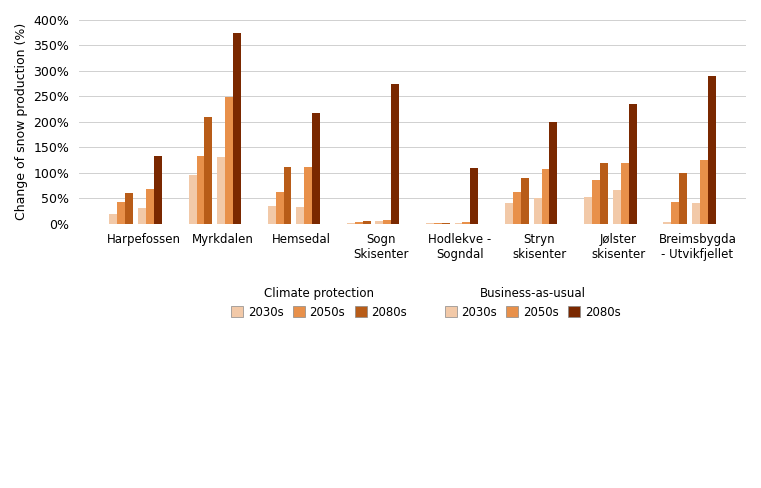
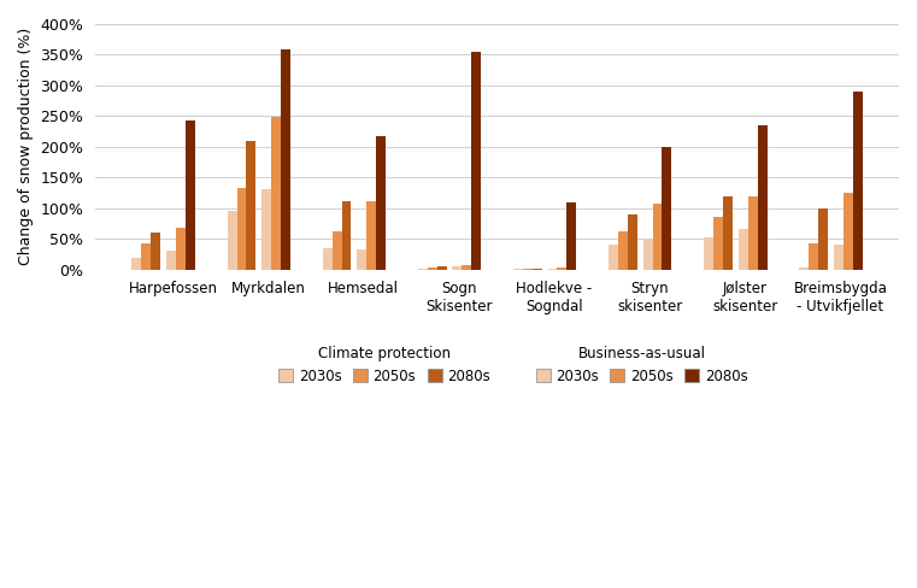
2080s/Harpefossen: 133% -> 242%
2080s/Myrkdalen: 375% -> 358%
2080s/Sogn Skisenter: 275% -> 354%
